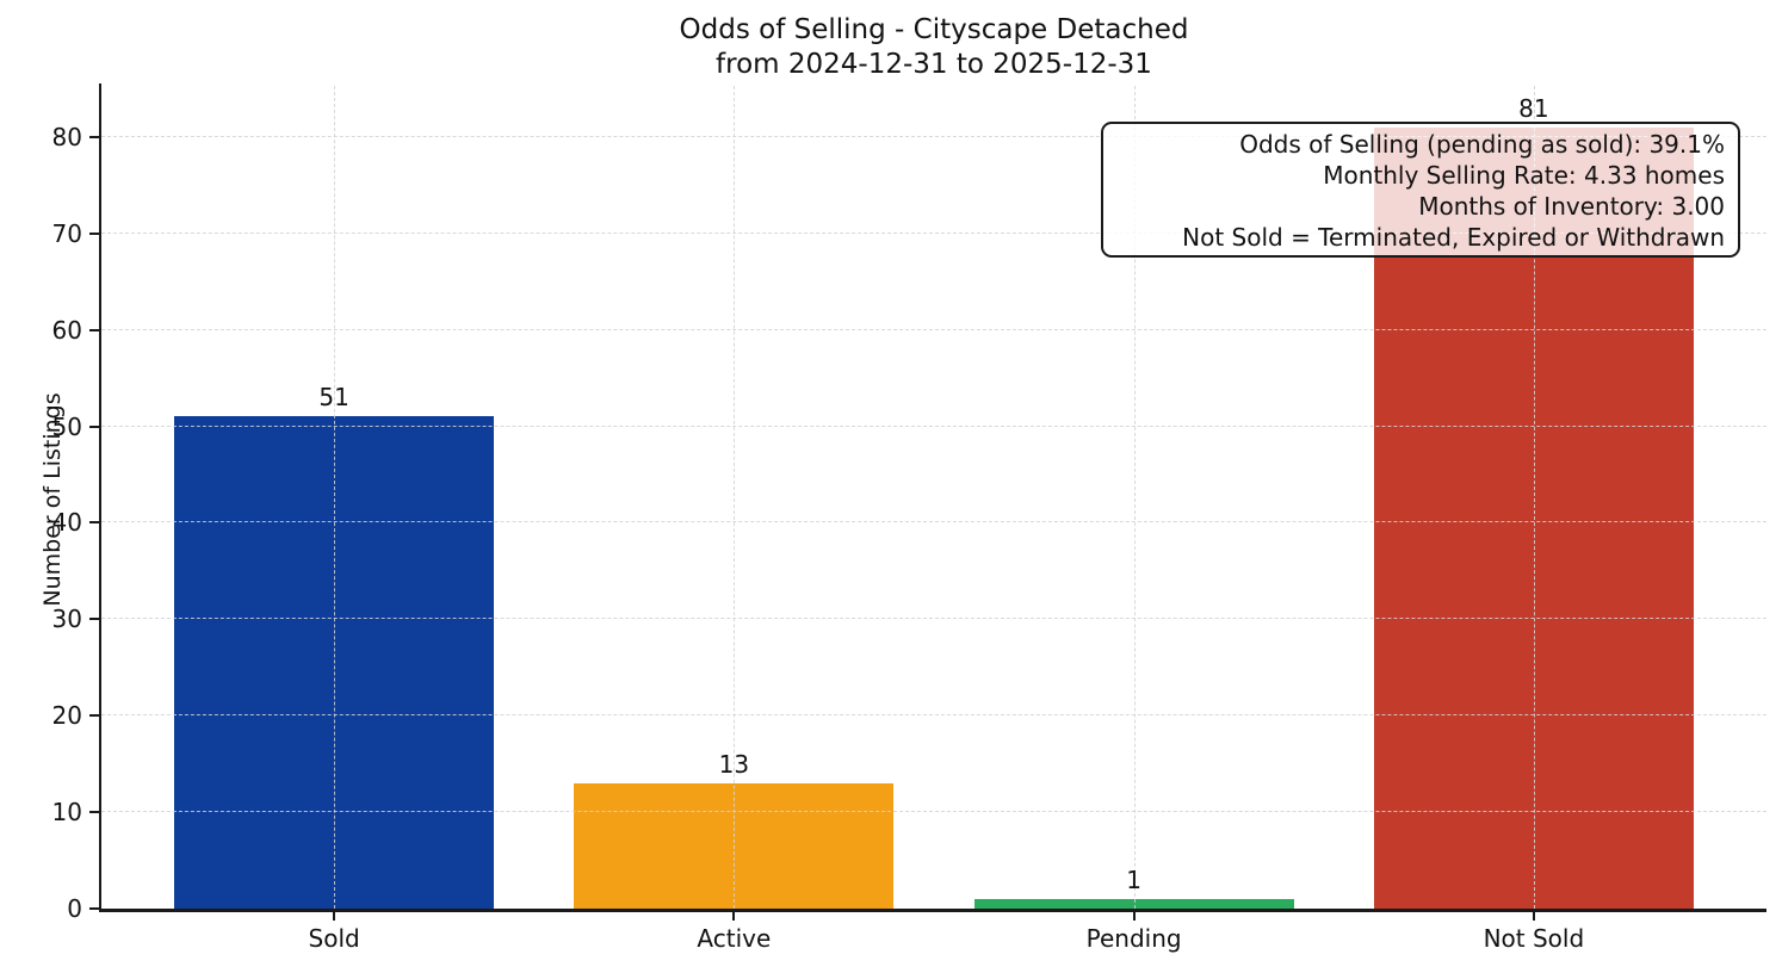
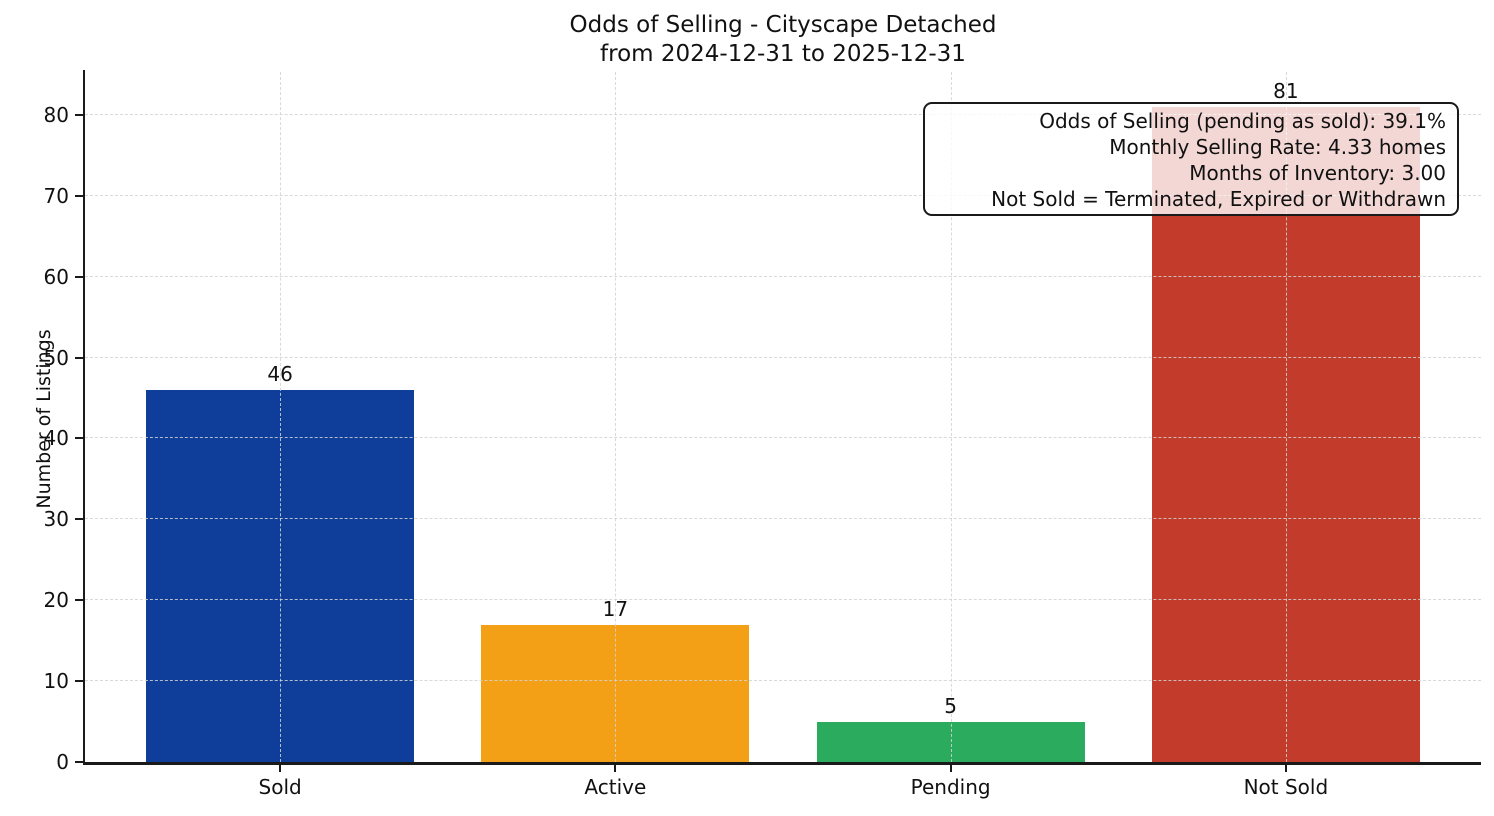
Sold: 51 -> 46
Active: 13 -> 17
Pending: 1 -> 5
